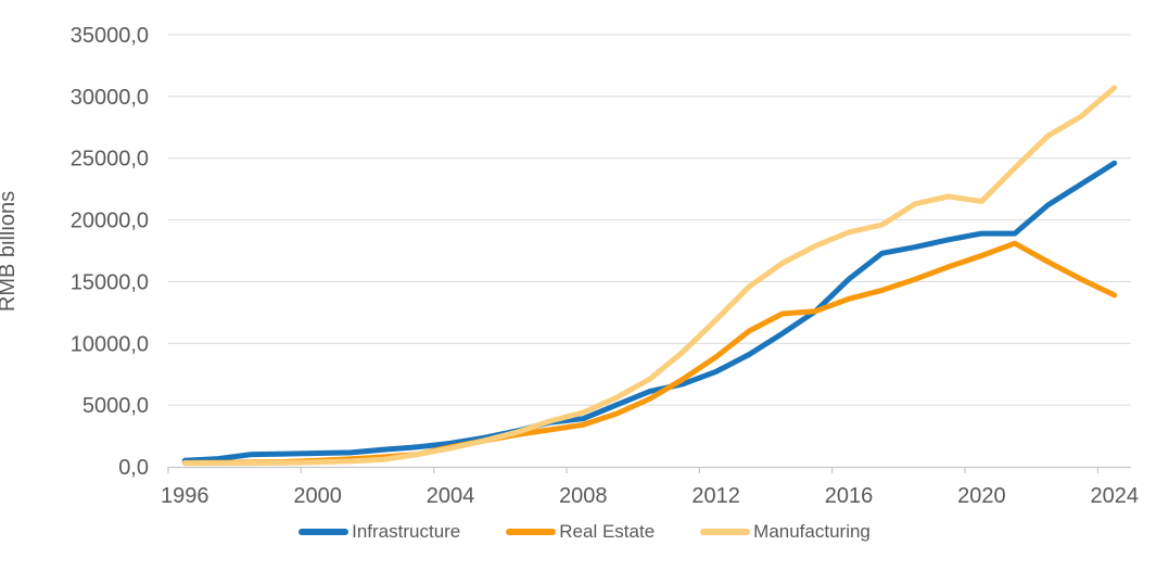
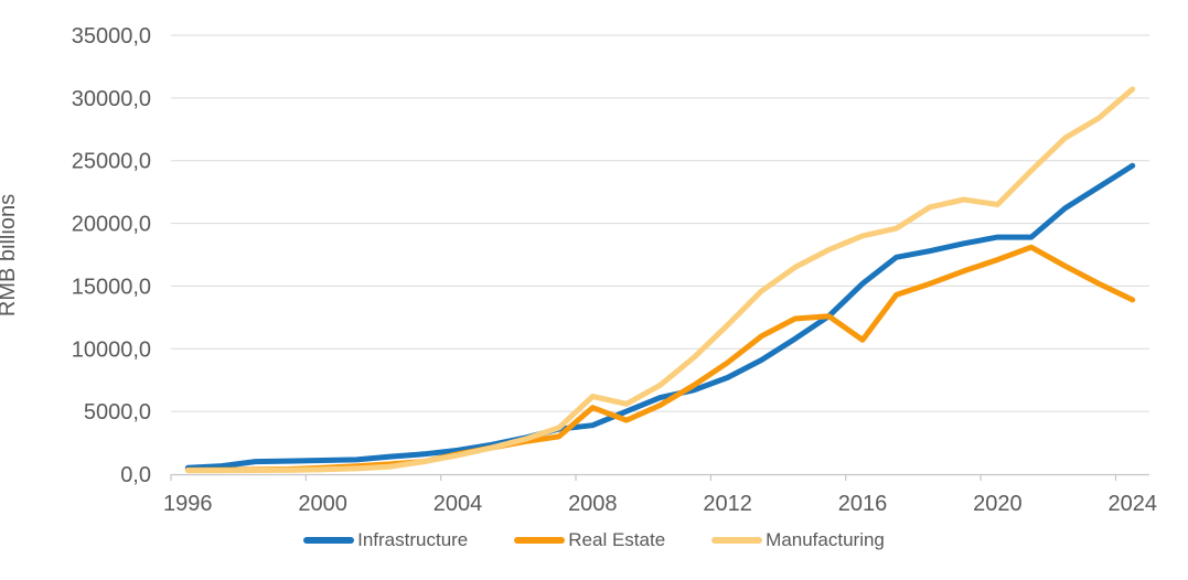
Real Estate/2008: 3400 -> 5300
Manufacturing/2008: 4400 -> 6200
Real Estate/2016: 13600 -> 10700
